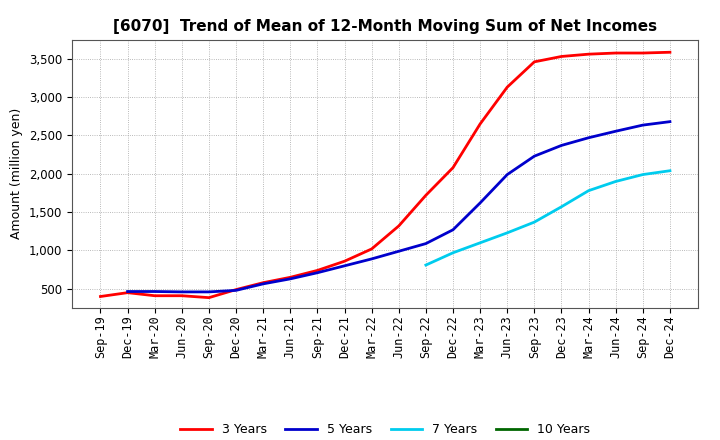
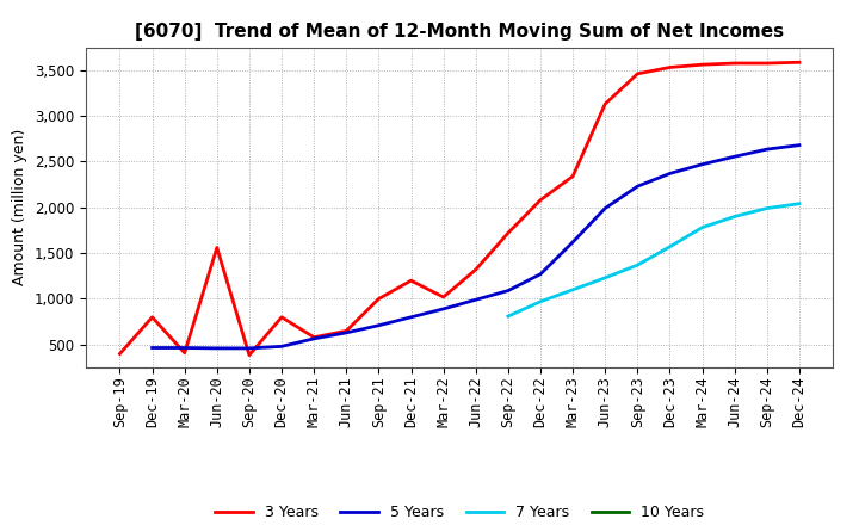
3 Years/Dec-19: 450 -> 800
3 Years/Jun-20: 410 -> 1,560
3 Years/Dec-20: 490 -> 800
3 Years/Sep-21: 740 -> 1,000
3 Years/Dec-21: 860 -> 1,200
3 Years/Mar-23: 2,650 -> 2,340
